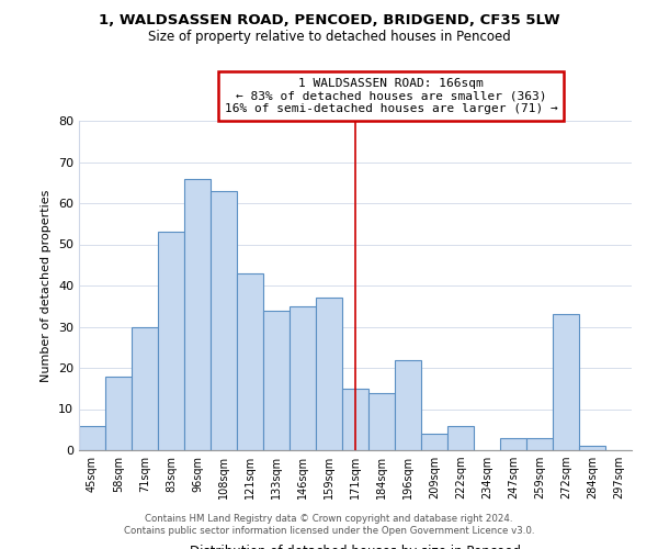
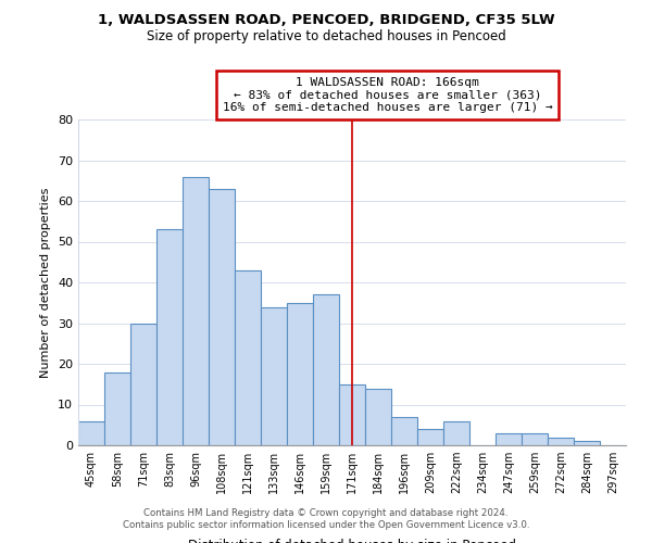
196sqm: 22 -> 7
272sqm: 33 -> 2
